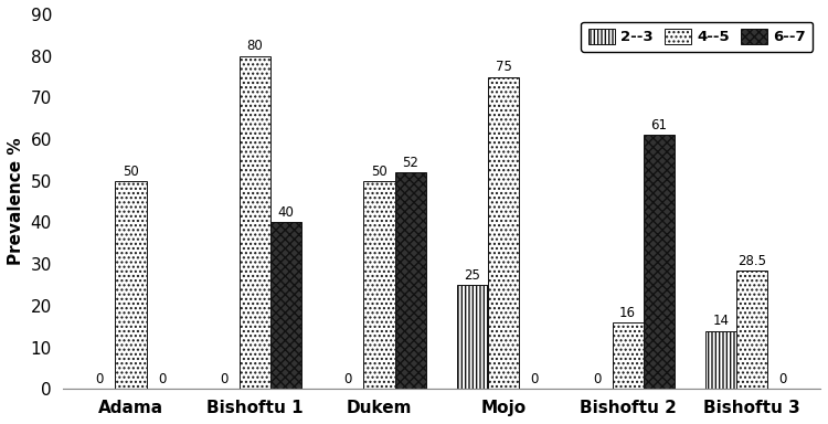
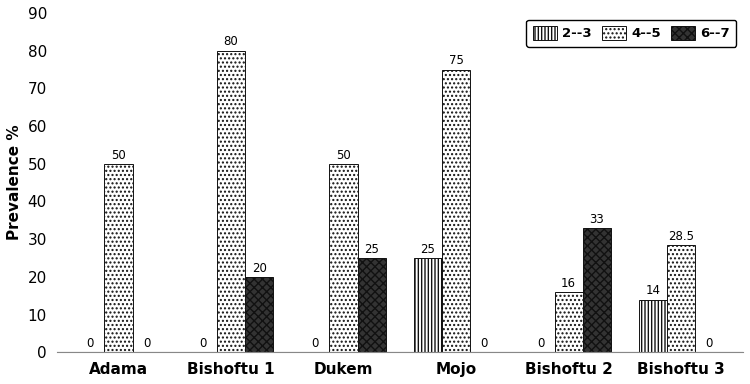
6--7/Bishoftu 1: 40 -> 20
6--7/Dukem: 52 -> 25
6--7/Bishoftu 2: 61 -> 33
